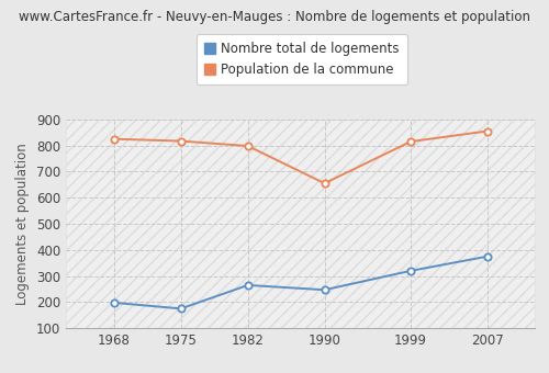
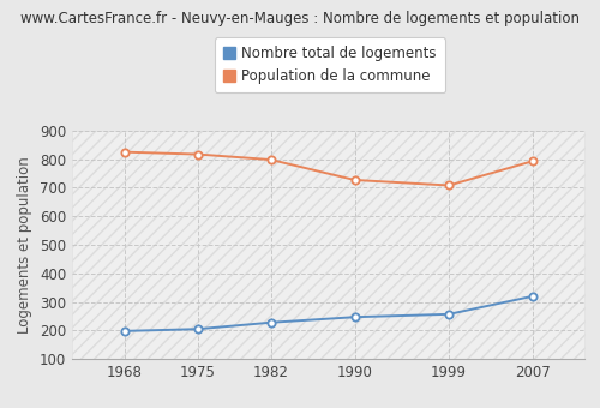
Nombre total de logements/1975: 175 -> 205
Nombre total de logements/1982: 265 -> 228
Population de la commune/1990: 655 -> 727
Nombre total de logements/1999: 320 -> 257
Population de la commune/1999: 815 -> 708
Nombre total de logements/2007: 375 -> 320
Population de la commune/2007: 855 -> 793
